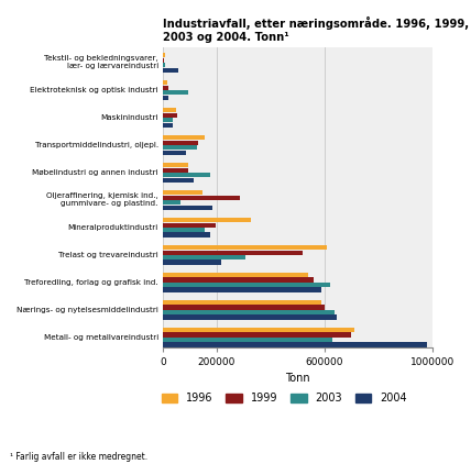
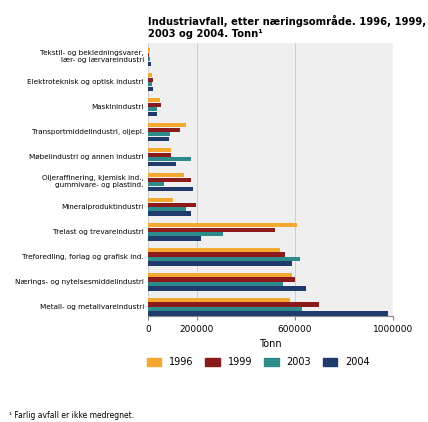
2004/Tekstil- og bekledningsvarer, lær- og lærvareindustri: 55000 -> 12000
2003/Elektroteknisk og optisk industri: 95000 -> 18000
2003/Transportmiddelindustri, oljepl.: 125000 -> 88000
1999/Oljeraffinering, kjemisk ind., gummivare- og plastind.: 285000 -> 175000
1996/Mineralproduktindustri: 325000 -> 100000
2003/Nærings- og nytelsesmiddelindustri: 635000 -> 550000
1996/Metall- og metallvareindustri: 710000 -> 580000
